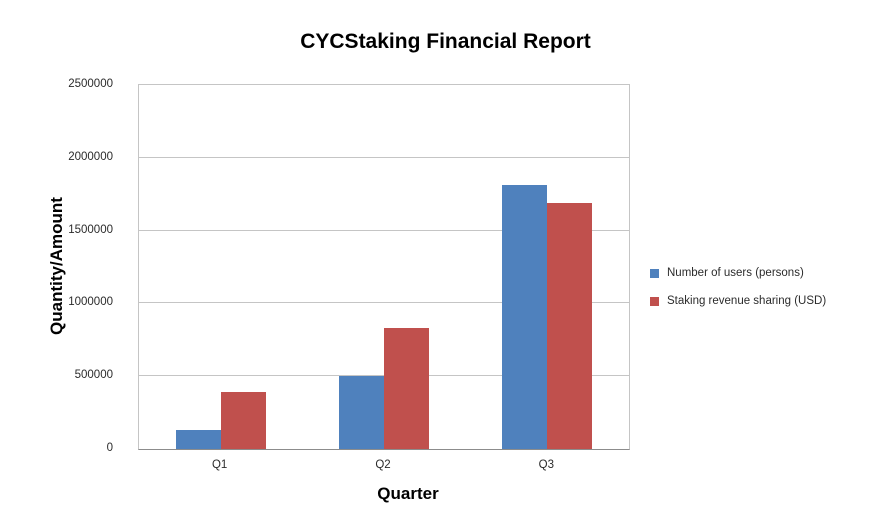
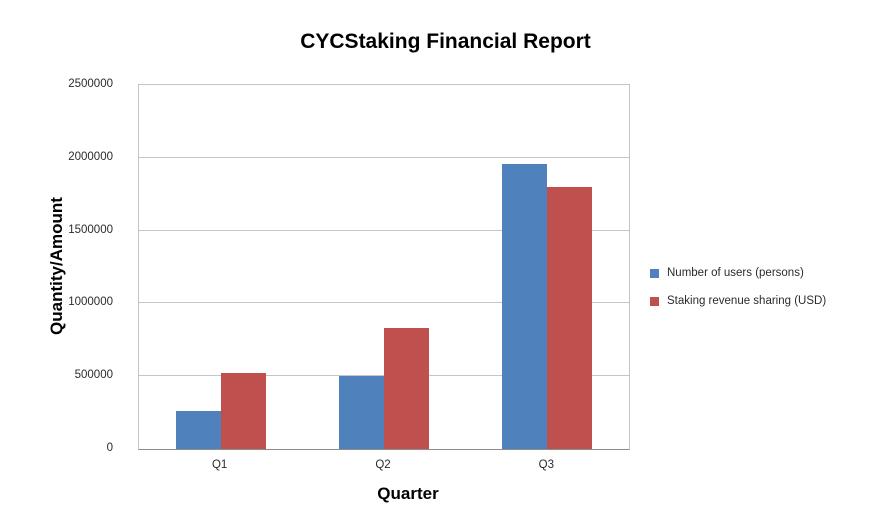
Number of users (persons)/Q1: 130000 -> 260000
Staking revenue sharing (USD)/Q1: 390000 -> 520000
Number of users (persons)/Q3: 1810000 -> 1960000
Staking revenue sharing (USD)/Q3: 1690000 -> 1800000
